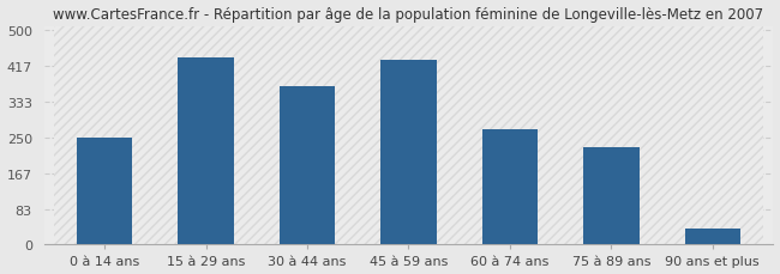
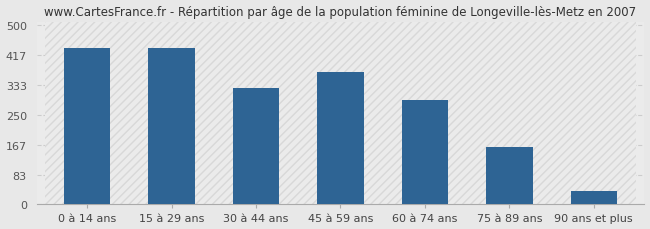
0 à 14 ans: 248 -> 435
30 à 44 ans: 370 -> 325
45 à 59 ans: 430 -> 370
60 à 74 ans: 268 -> 290
75 à 89 ans: 228 -> 160
